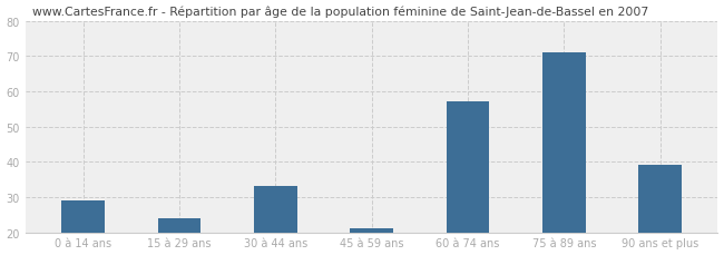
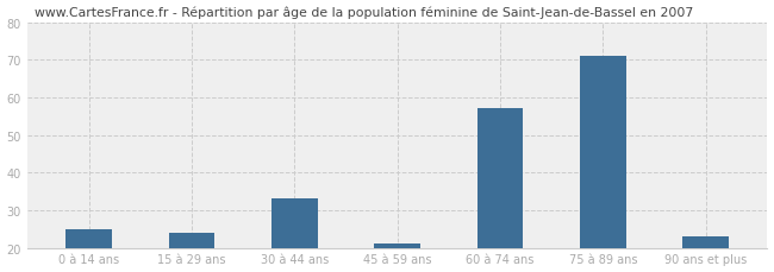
0 à 14 ans: 29 -> 25
90 ans et plus: 39 -> 23
